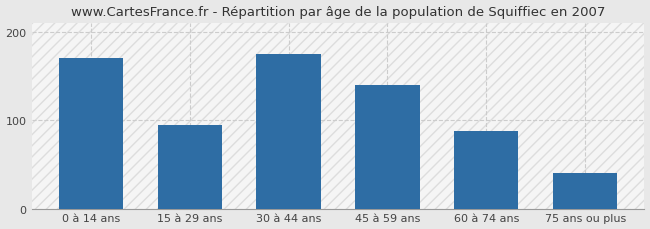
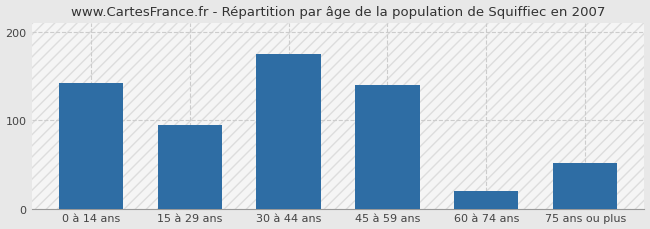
0 à 14 ans: 170 -> 142
60 à 74 ans: 88 -> 20
75 ans ou plus: 40 -> 52
